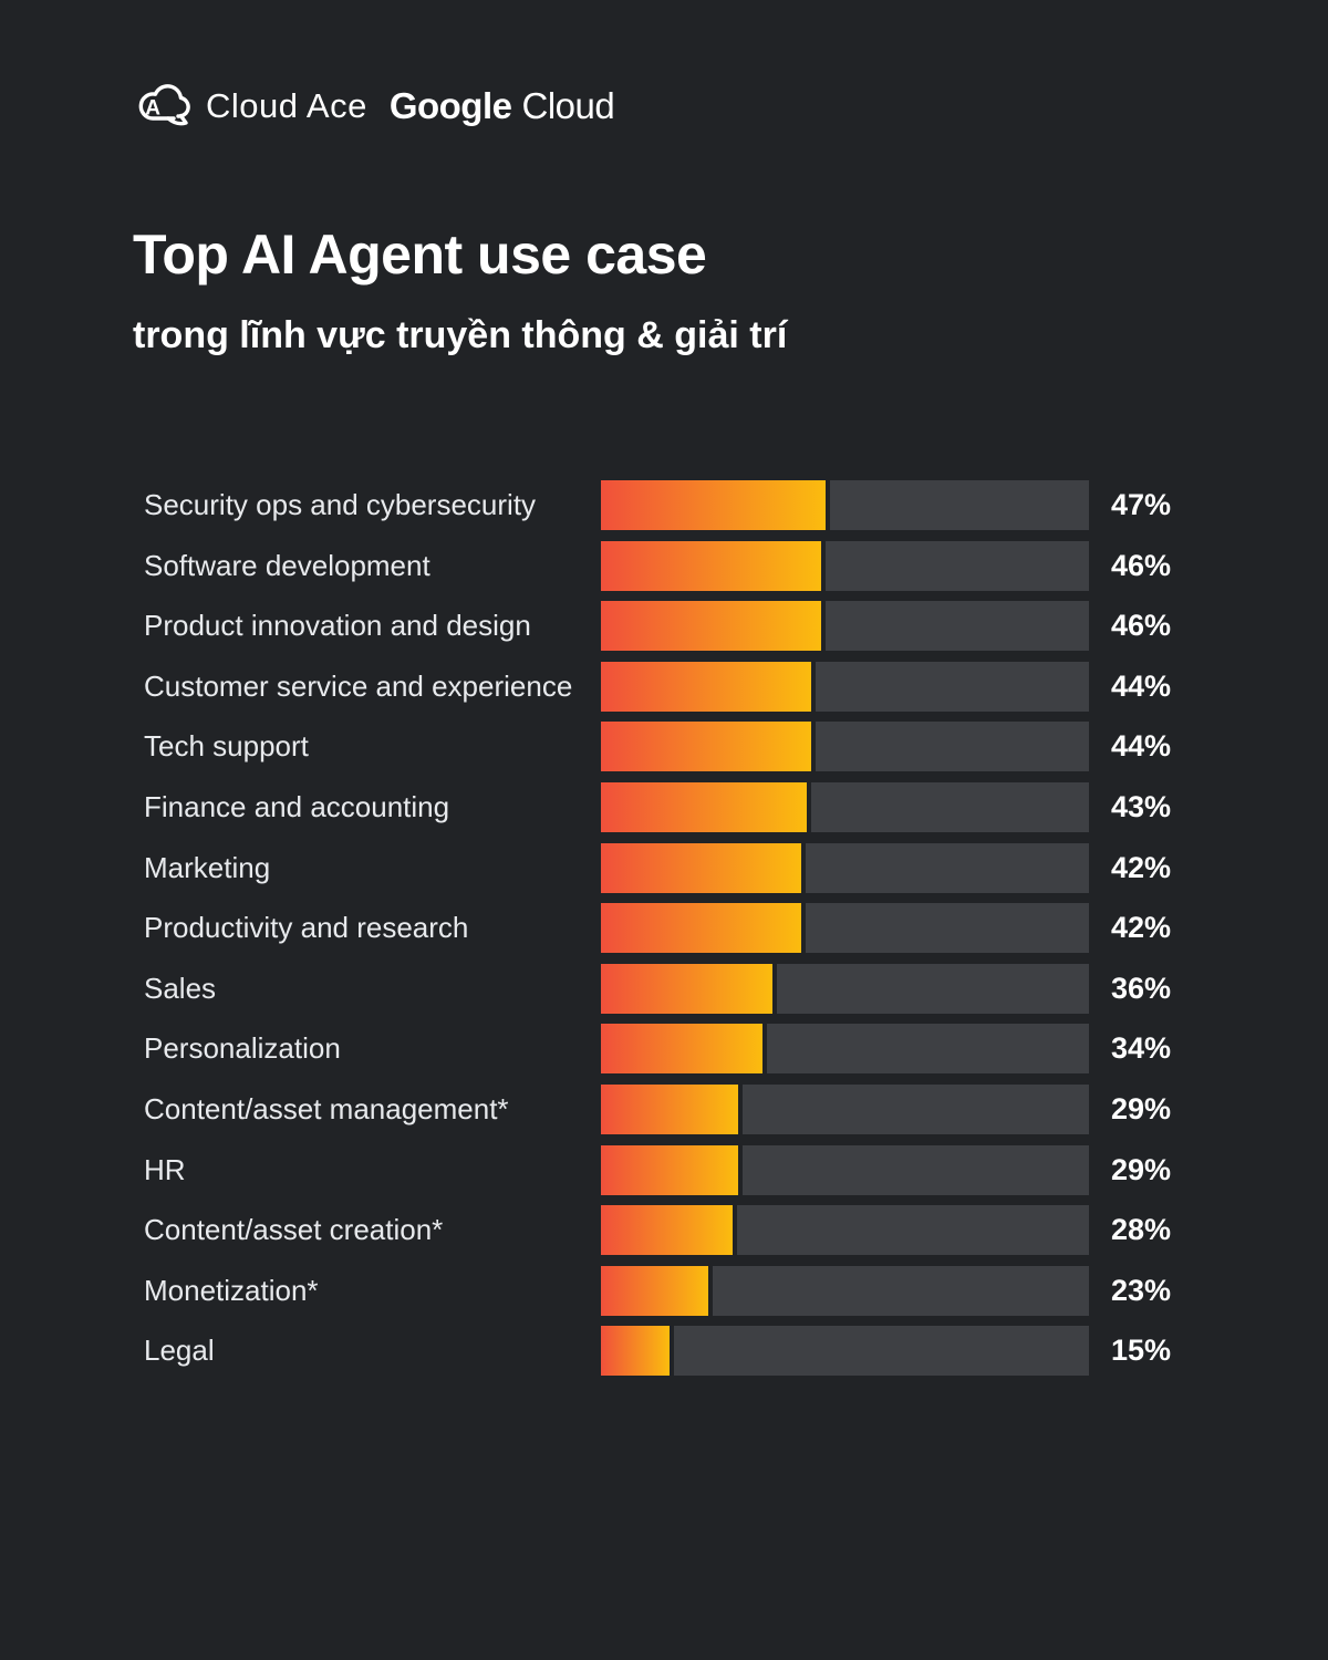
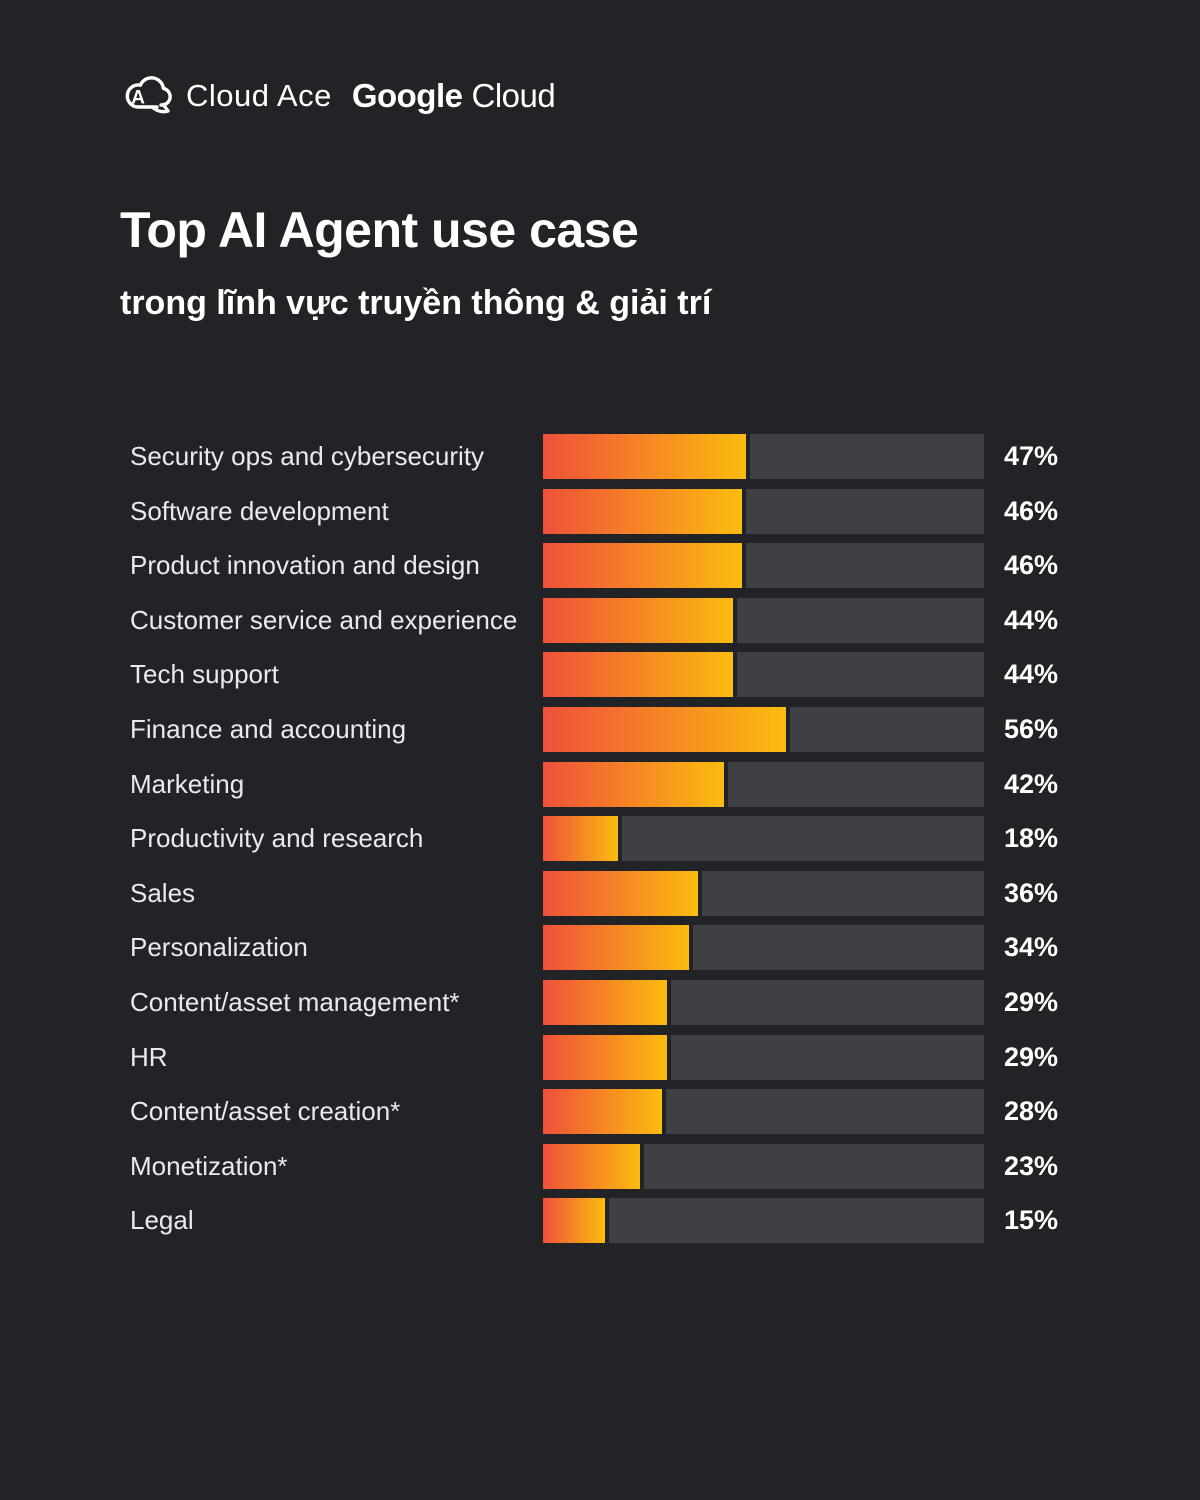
Finance and accounting: 43% -> 56%
Productivity and research: 42% -> 18%
